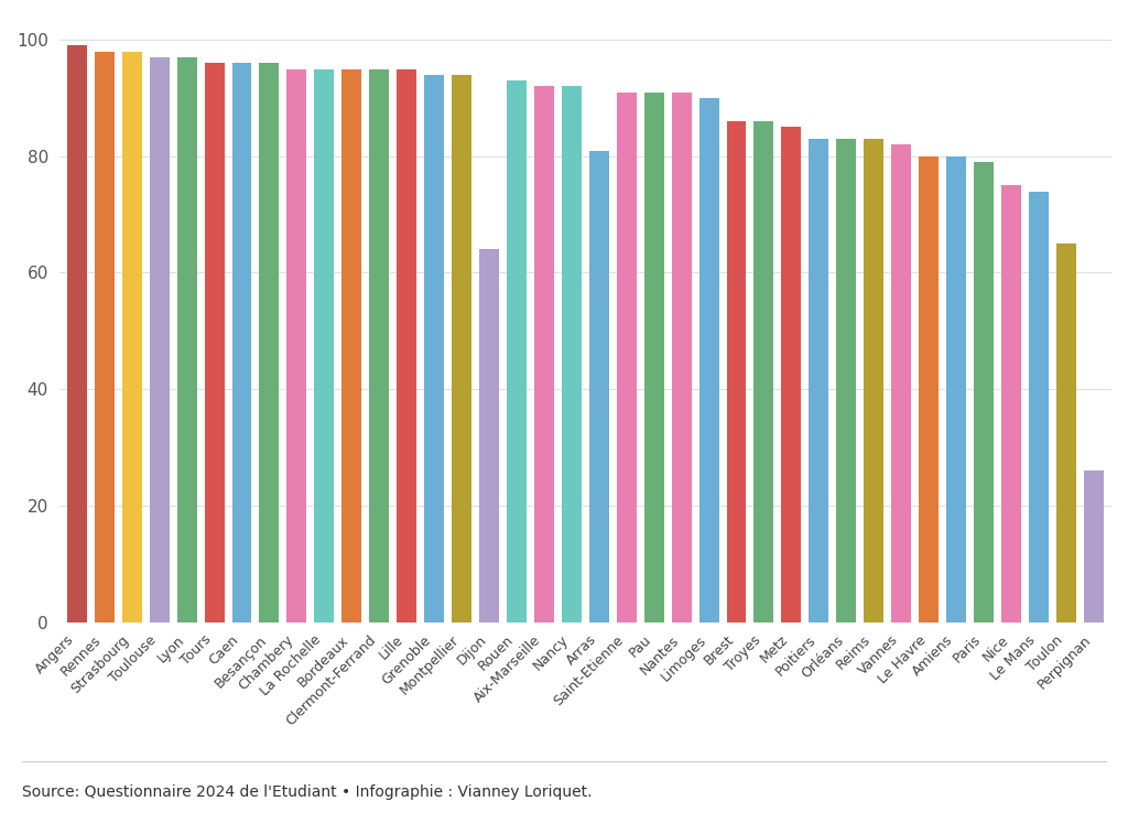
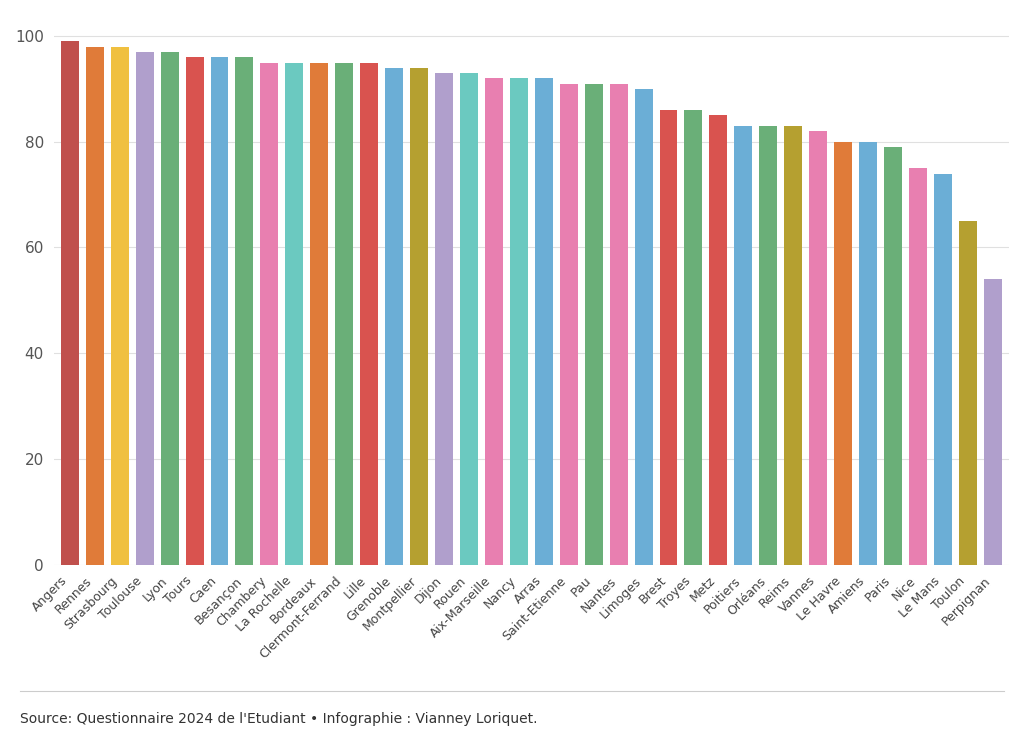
Dijon: 64 -> 93
Arras: 81 -> 92
Perpignan: 26 -> 54
